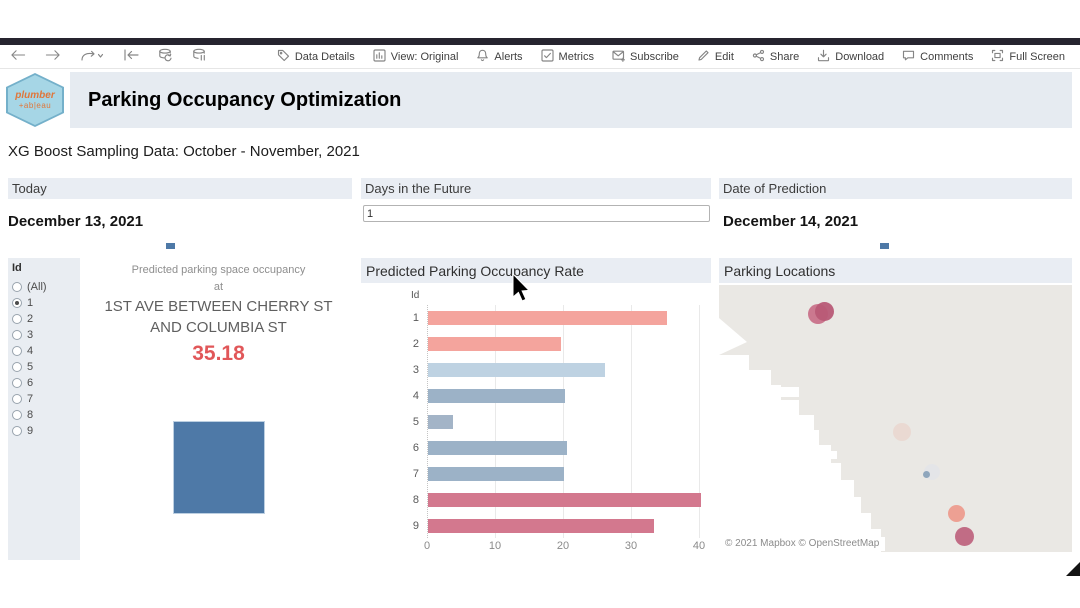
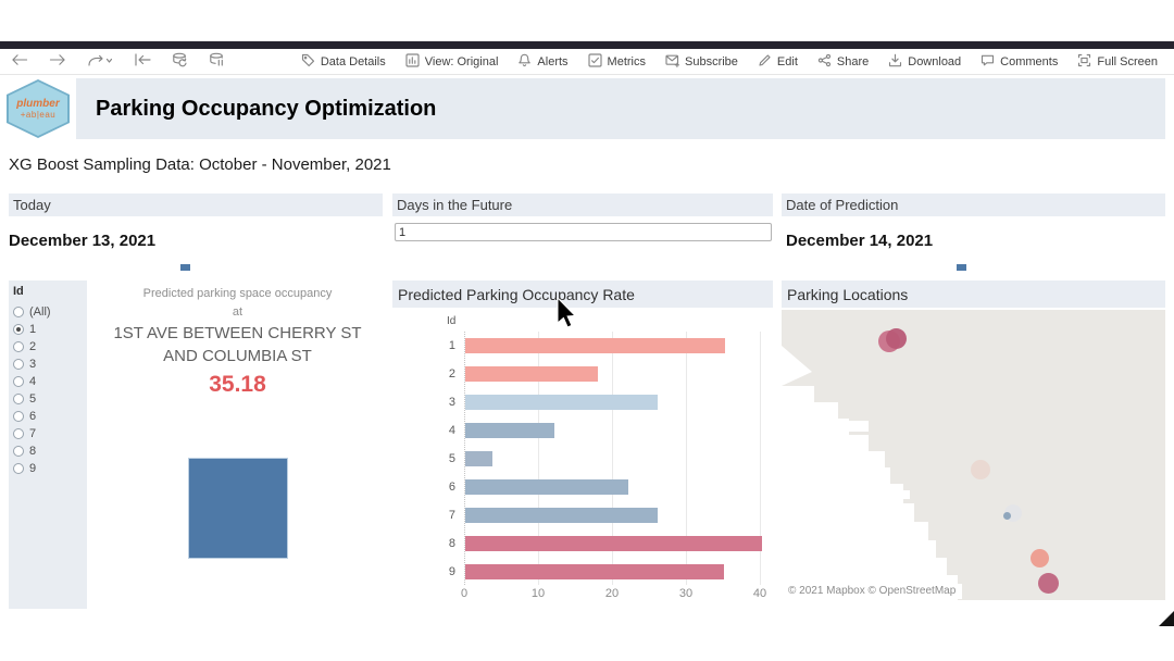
2: 20 -> 18
4: 20 -> 12
6: 20 -> 22
7: 20 -> 26
9: 33 -> 35
